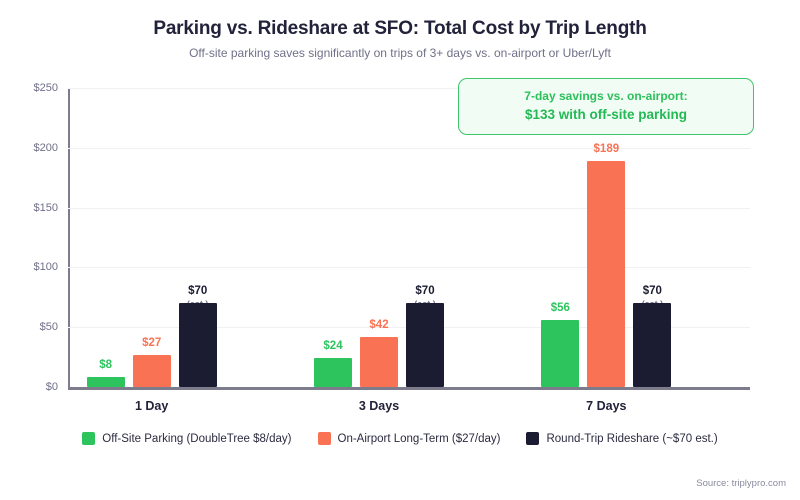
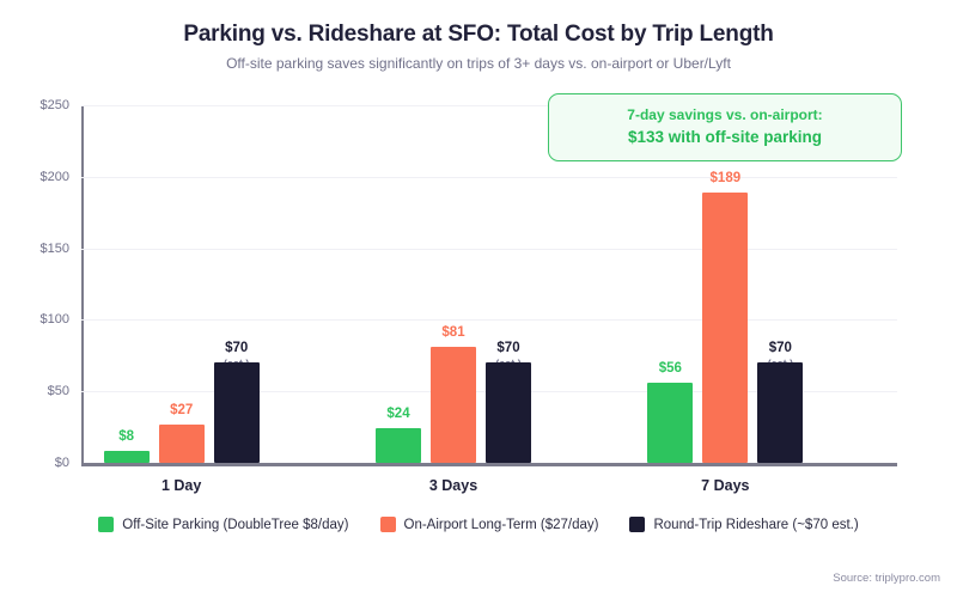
On-Airport Long-Term ($27/day)/3 Days: $42 -> $81
